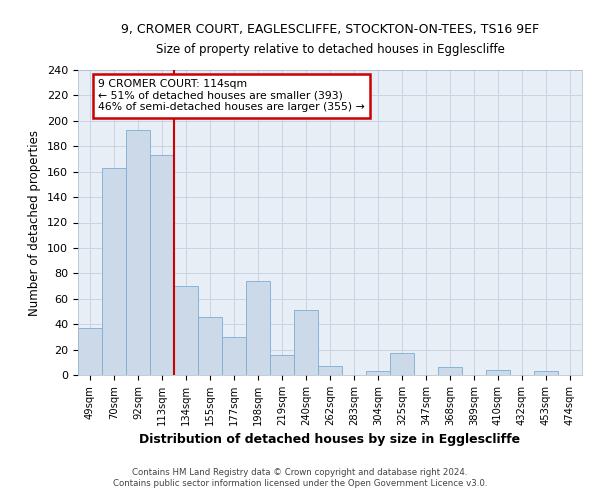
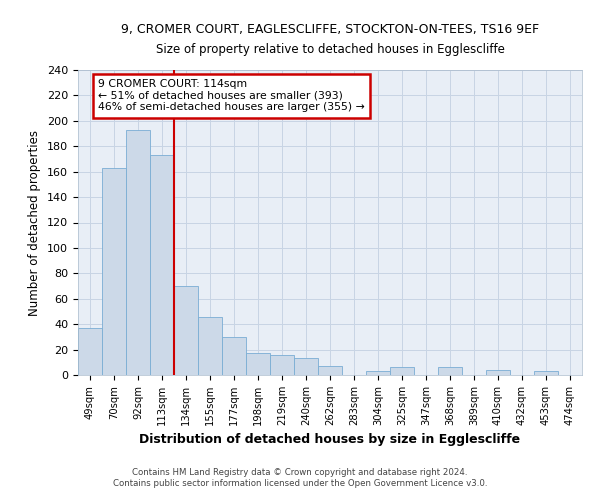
198sqm: 74 -> 17
240sqm: 51 -> 13
325sqm: 17 -> 6
